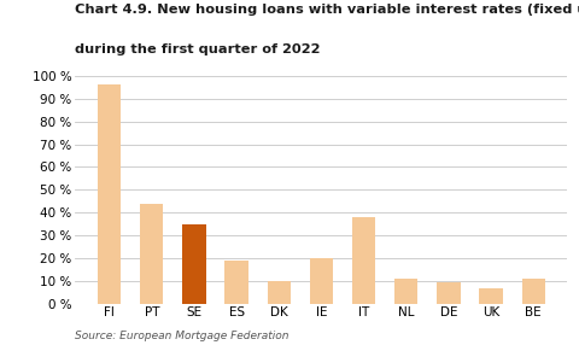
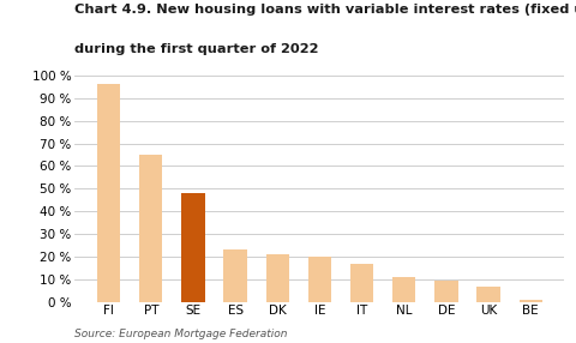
PT: 44 % -> 65 %
SE: 35 % -> 48 %
ES: 19 % -> 23 %
DK: 10 % -> 21 %
IT: 38 % -> 17 %
BE: 11 % -> 1 %
